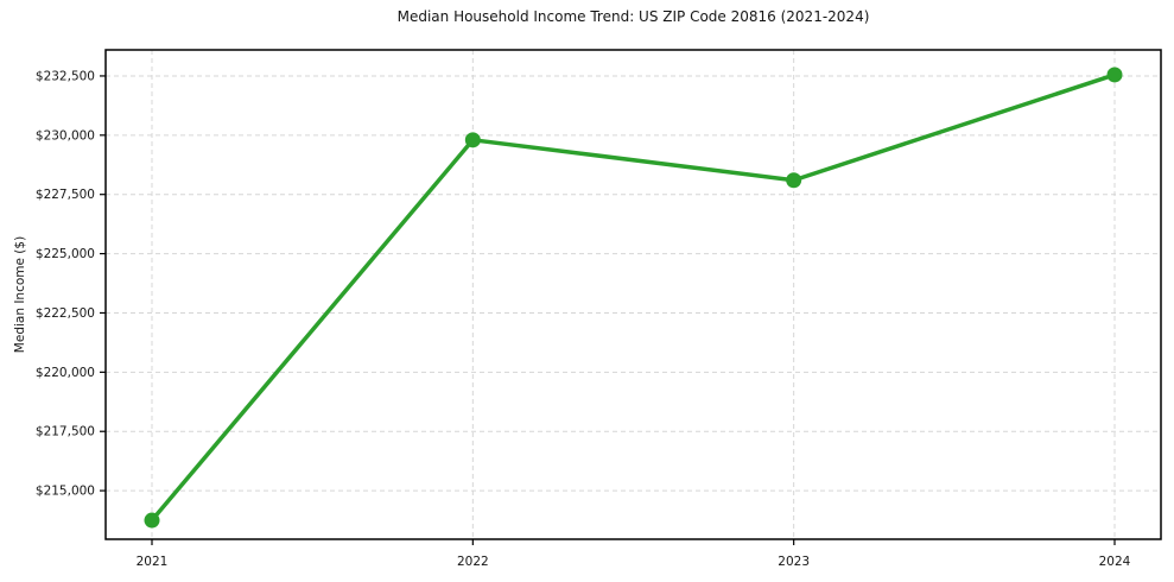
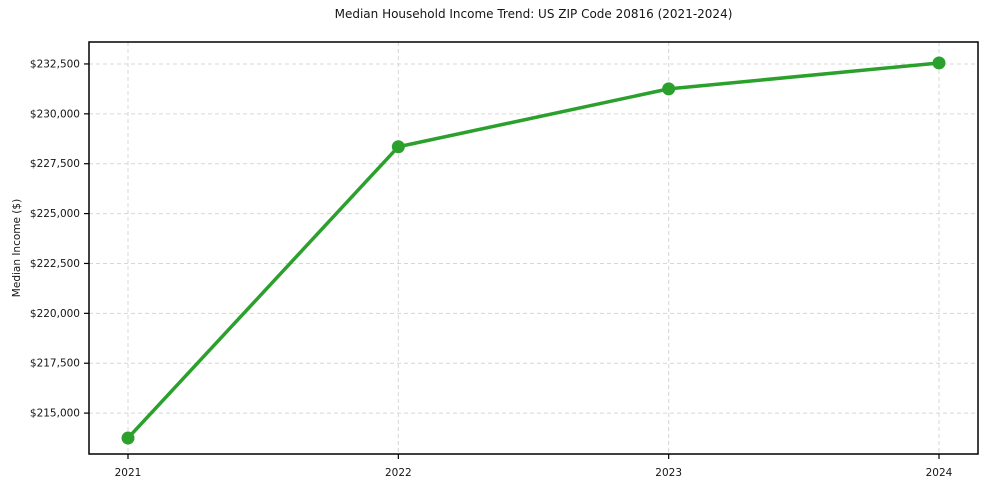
2022: $229800 -> $228400
2023: $228100 -> $231200
